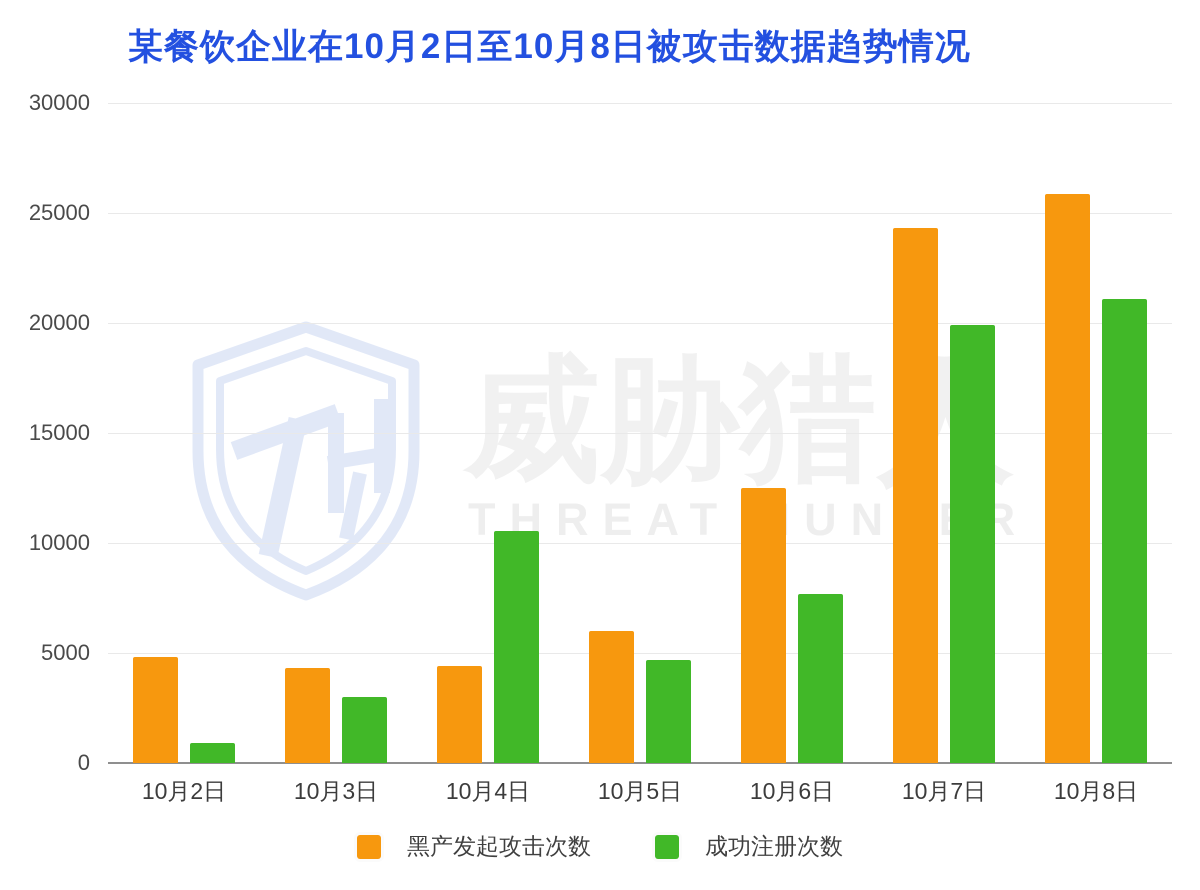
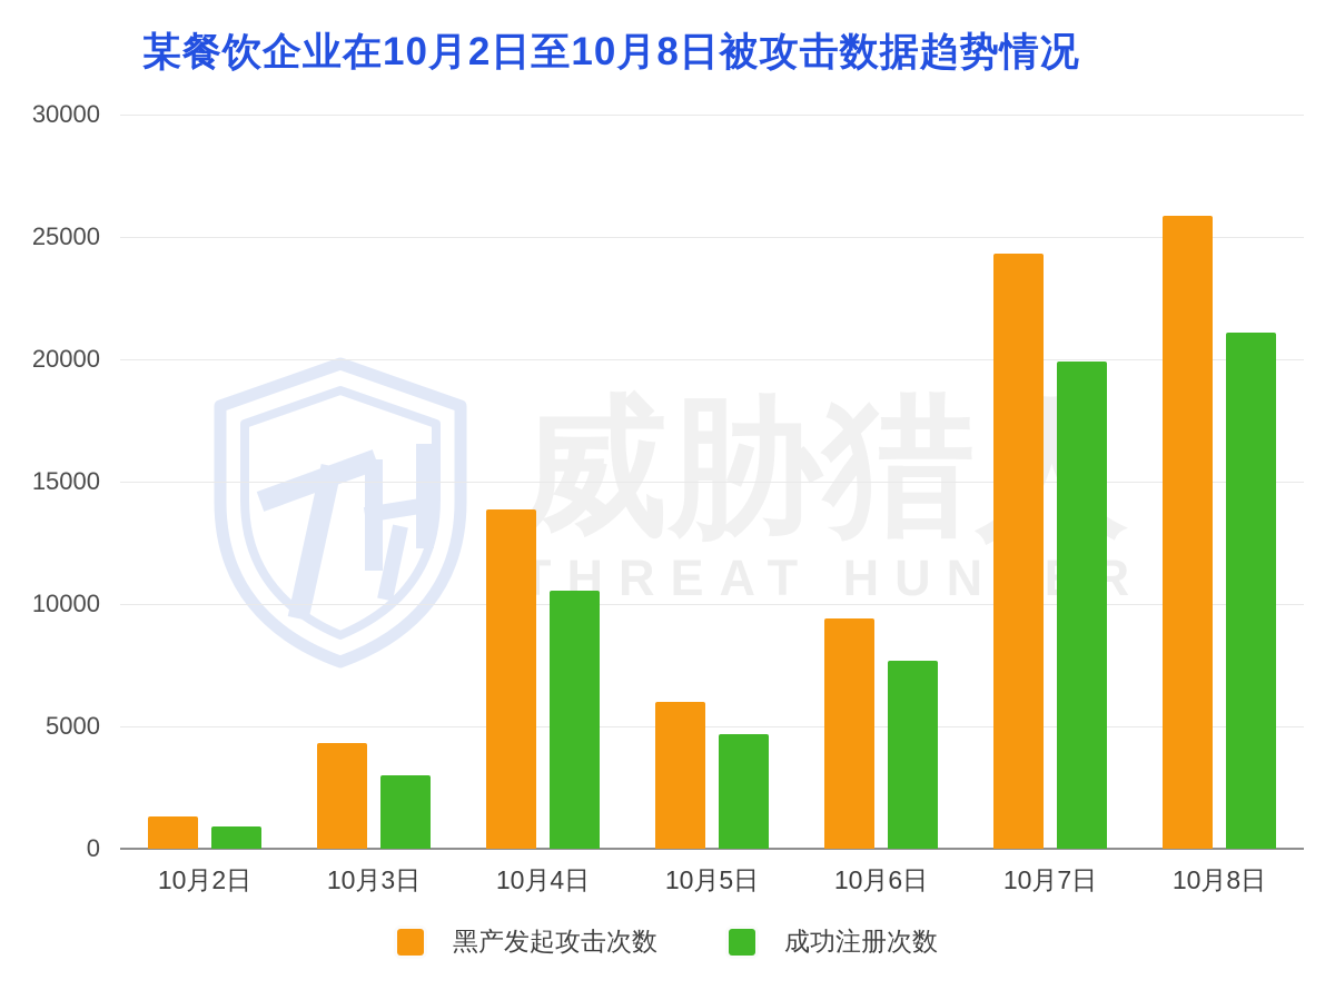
黑产发起攻击次数/10月2日: 4800 -> 1300
黑产发起攻击次数/10月4日: 4400 -> 13800
黑产发起攻击次数/10月6日: 12500 -> 9400
